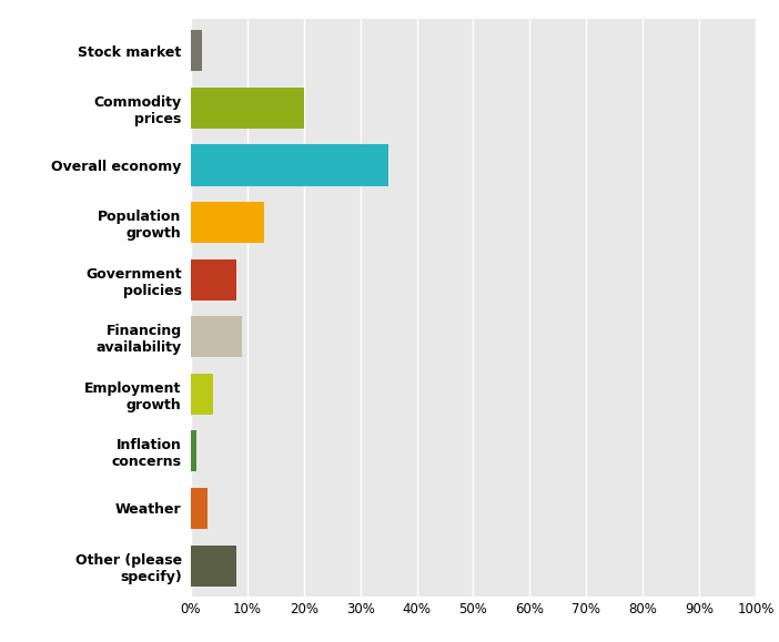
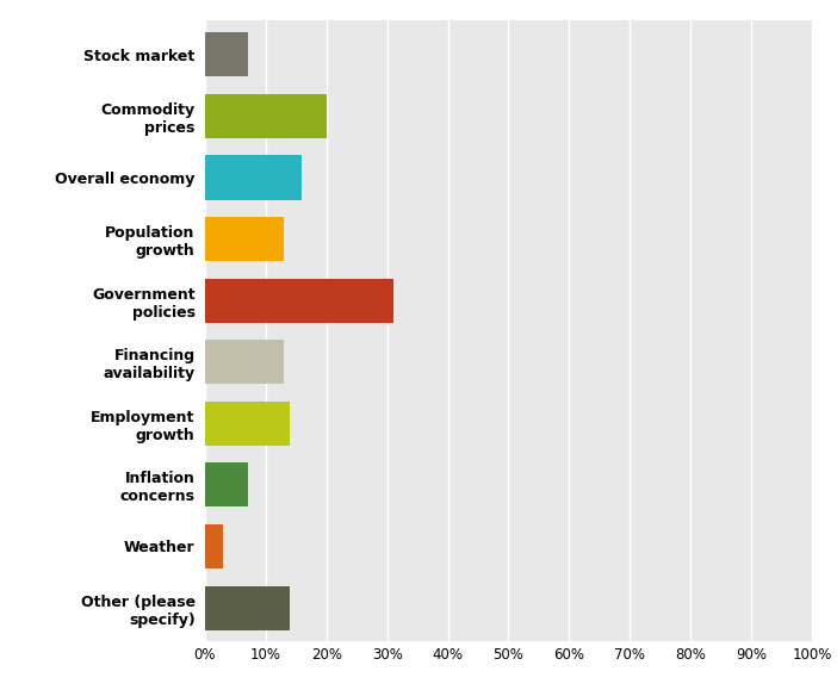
Stock market: 2% -> 7%
Overall economy: 35% -> 16%
Government policies: 8% -> 31%
Financing availability: 9% -> 13%
Employment growth: 4% -> 14%
Inflation concerns: 1% -> 7%
Other (please specify): 8% -> 14%
